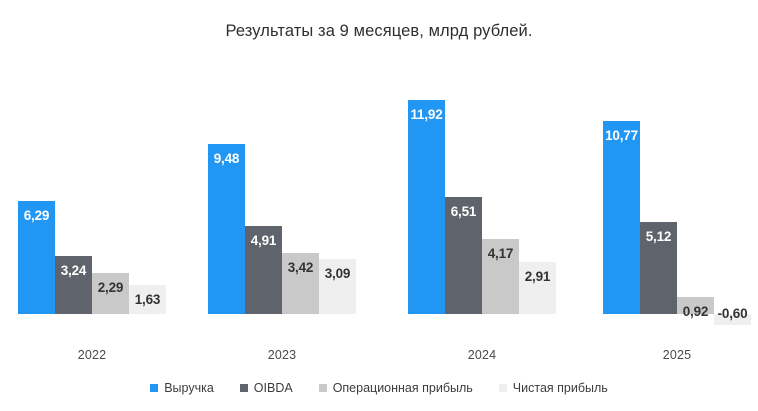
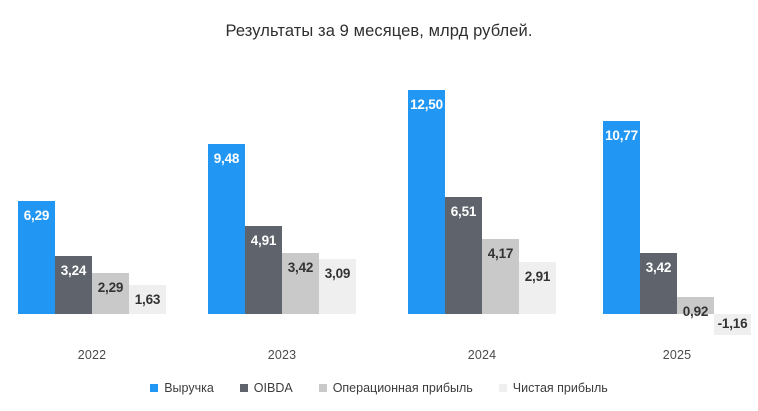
Выручка/2024: 11,92 -> 12,50
OIBDA/2025: 5,12 -> 3,42
Чистая прибыль/2025: -0,60 -> -1,16
